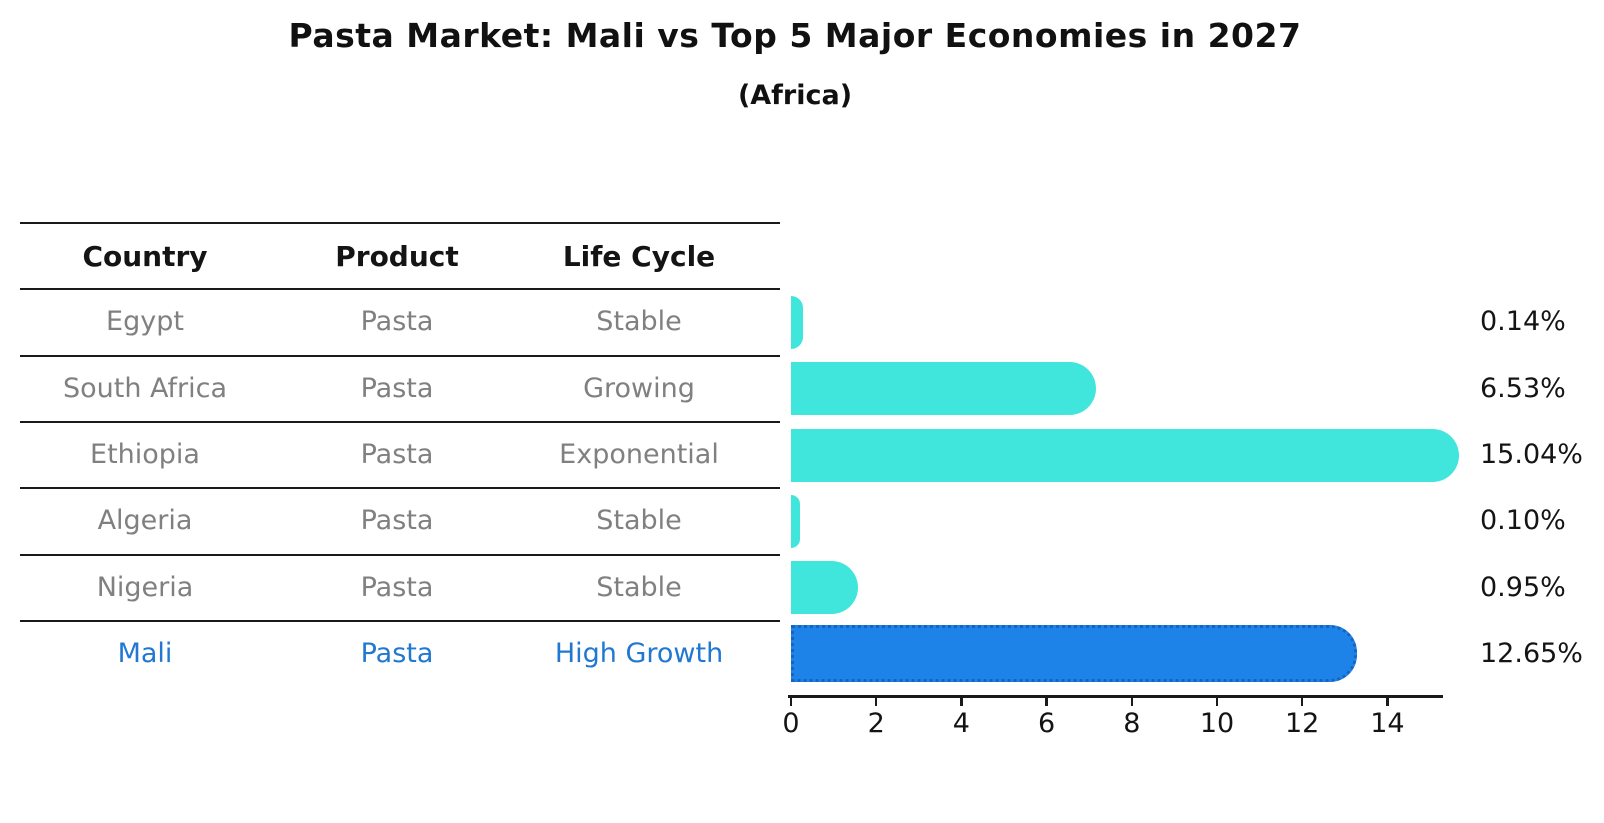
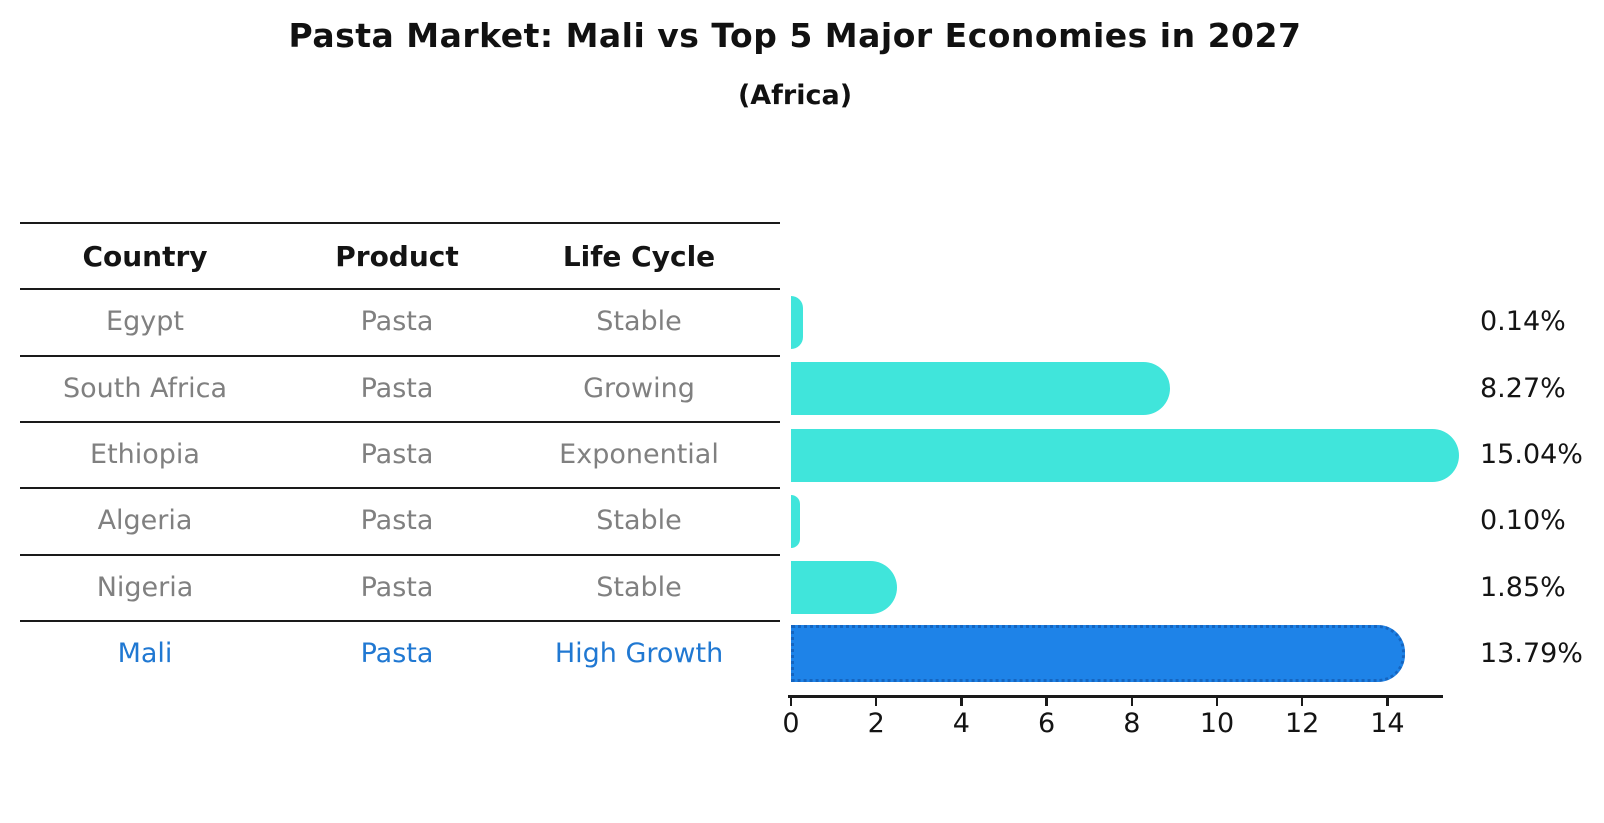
South Africa: 6.53% -> 8.27%
Nigeria: 0.95% -> 1.85%
Mali: 12.65% -> 13.79%
